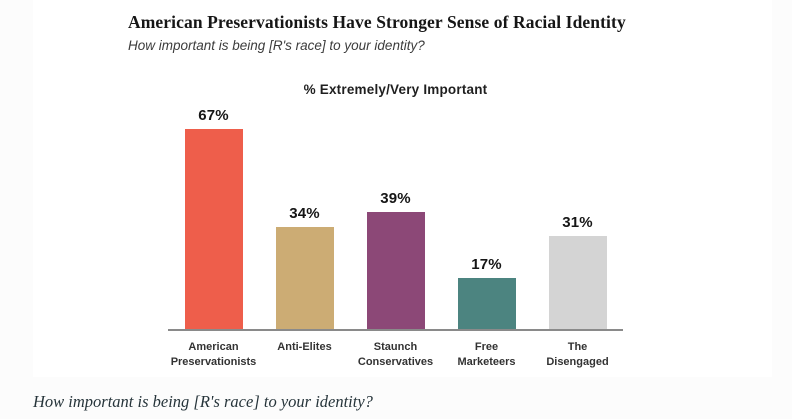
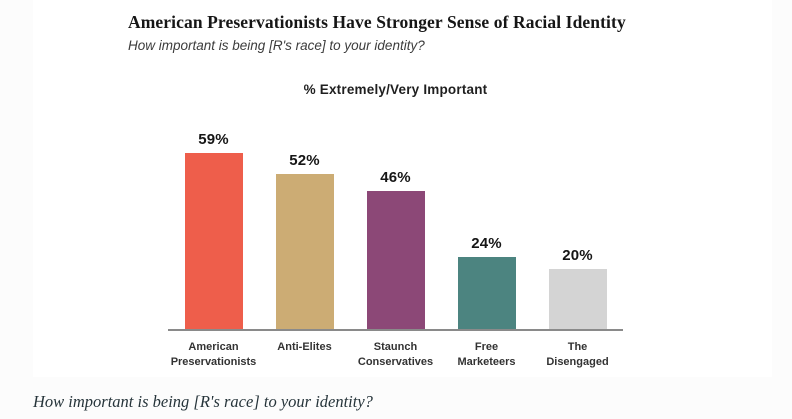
American Preservationists: 67% -> 59%
Anti-Elites: 34% -> 52%
Staunch Conservatives: 39% -> 46%
Free Marketeers: 17% -> 24%
The Disengaged: 31% -> 20%
